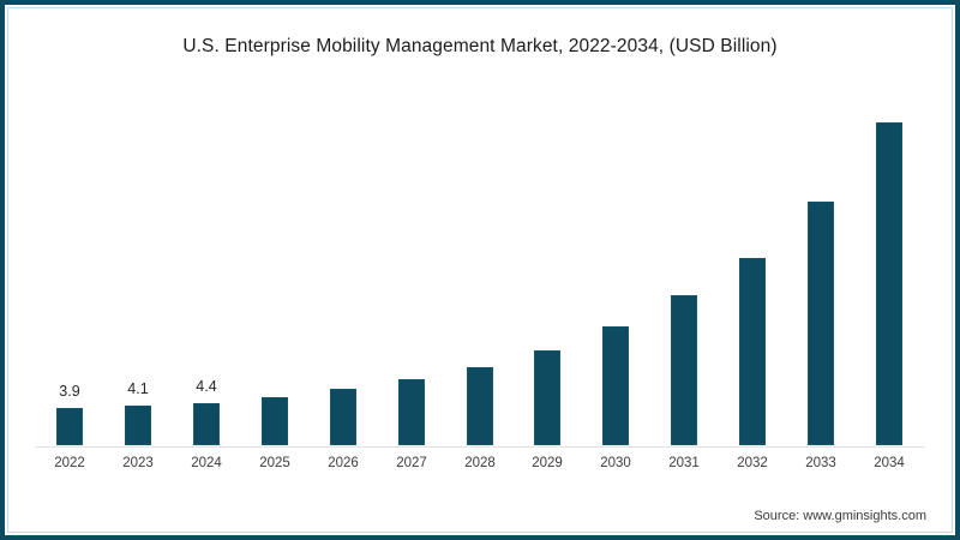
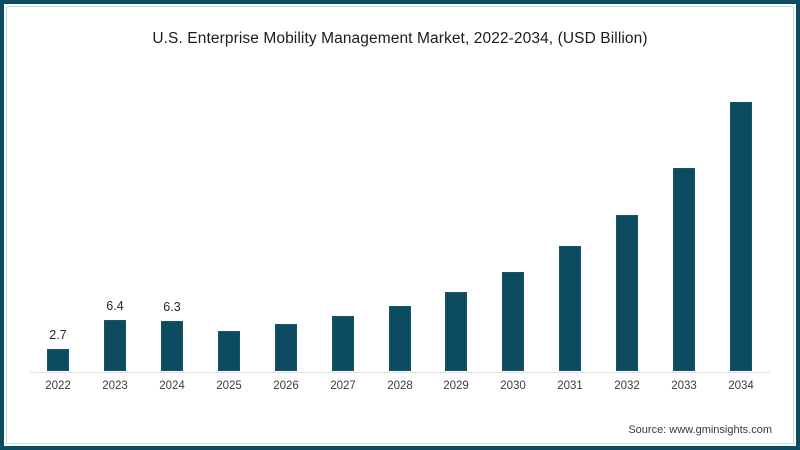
2022: 3.9 -> 2.7
2023: 4.1 -> 6.4
2024: 4.4 -> 6.3
